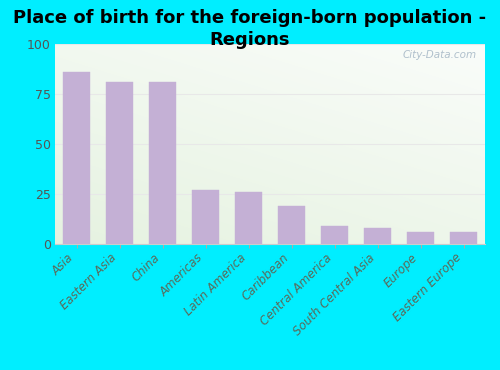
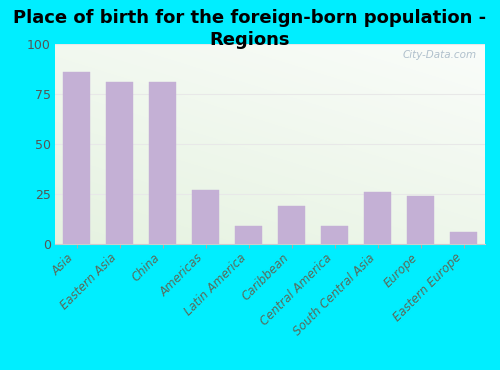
Latin America: 26 -> 9
South Central Asia: 8 -> 26
Europe: 6 -> 24
